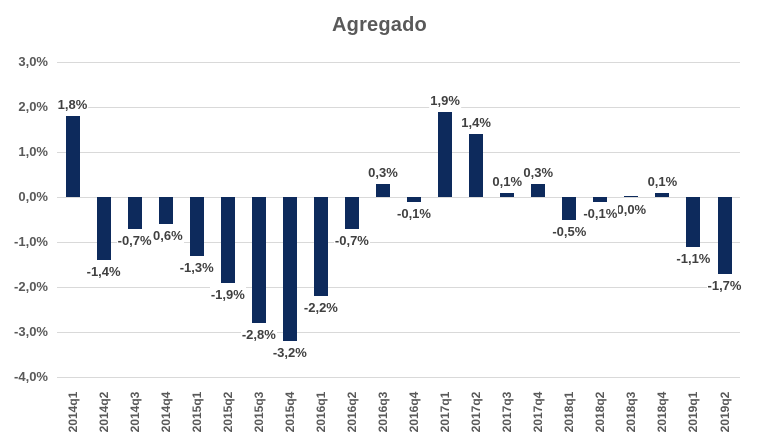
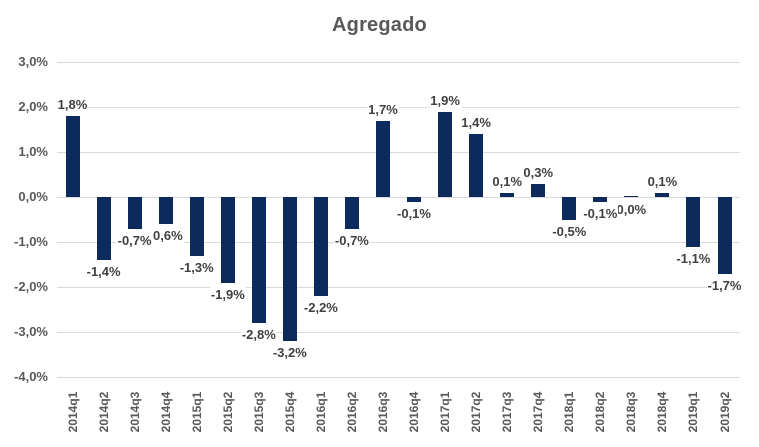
2016q3: 0,3% -> 1,7%
